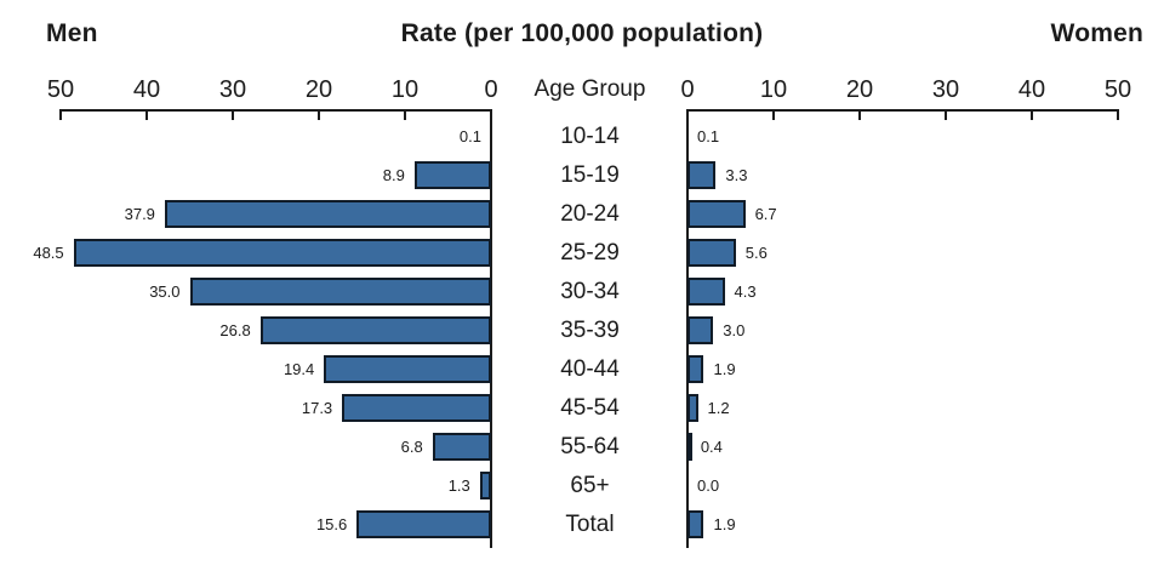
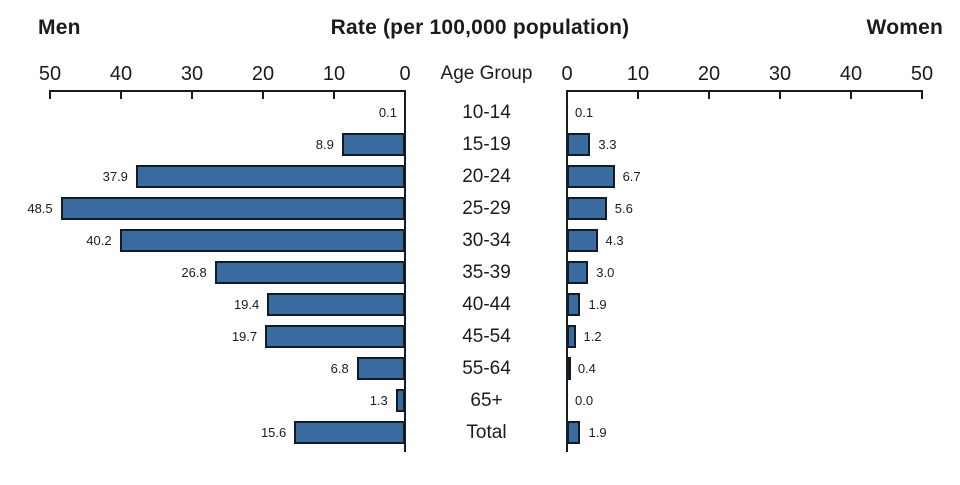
Men/30-34: 35.0 -> 40.2
Men/45-54: 17.3 -> 19.7
